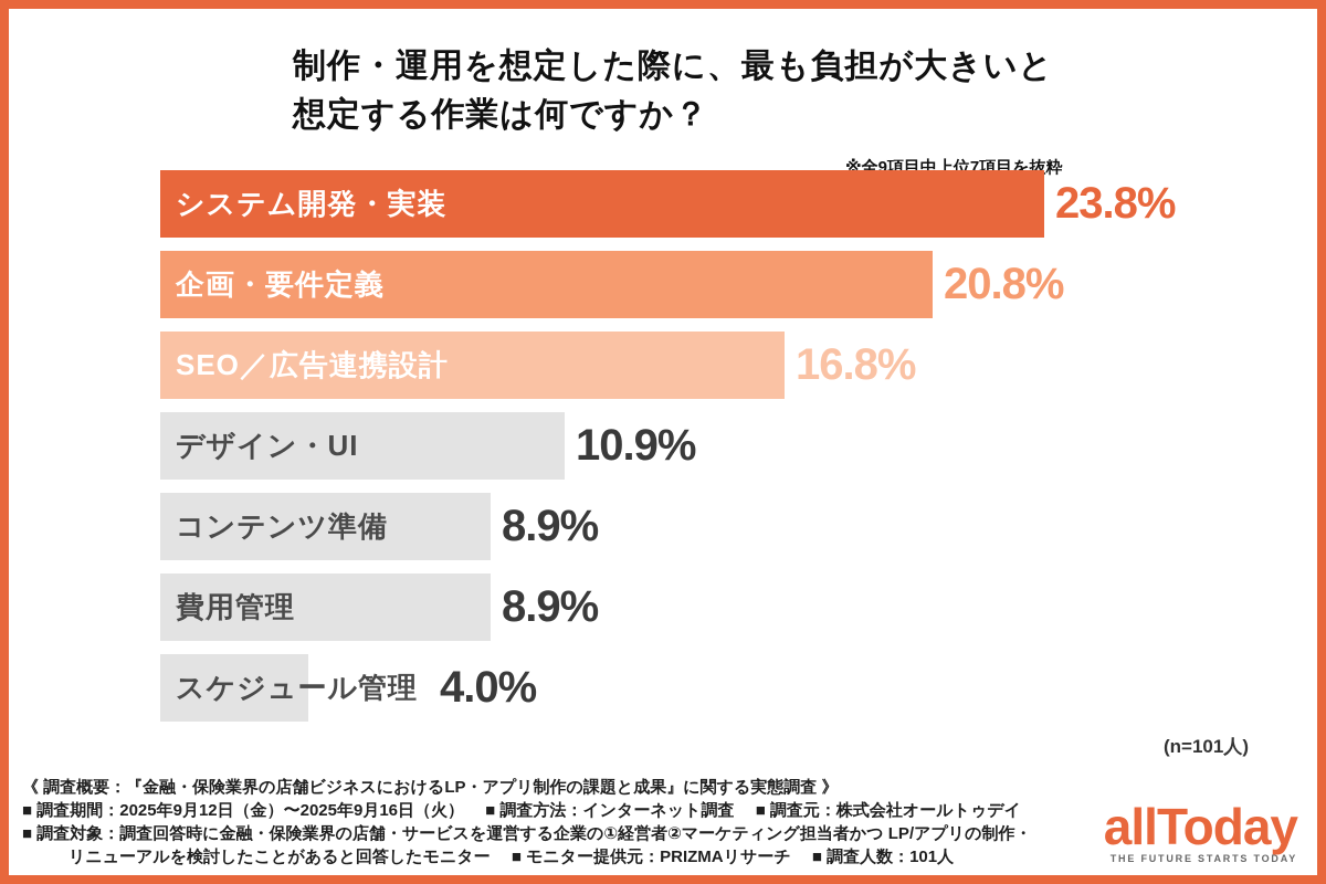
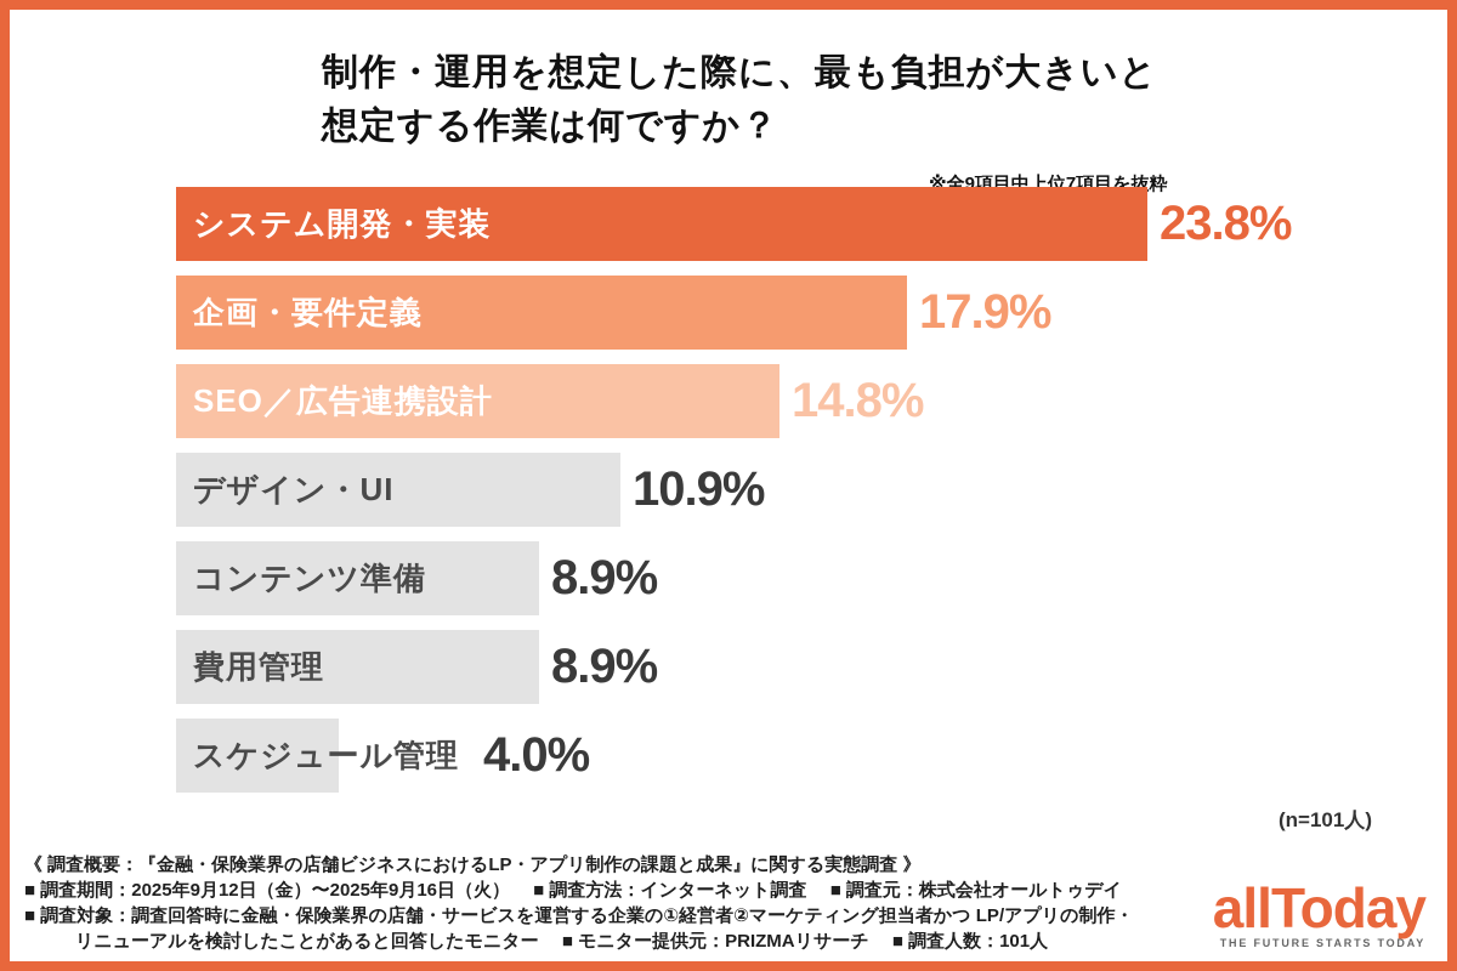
企画・要件定義: 20.8% -> 17.9%
SEO／広告連携設計: 16.8% -> 14.8%
